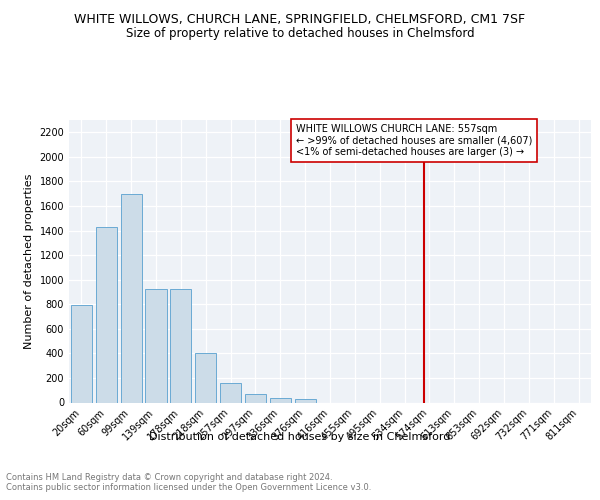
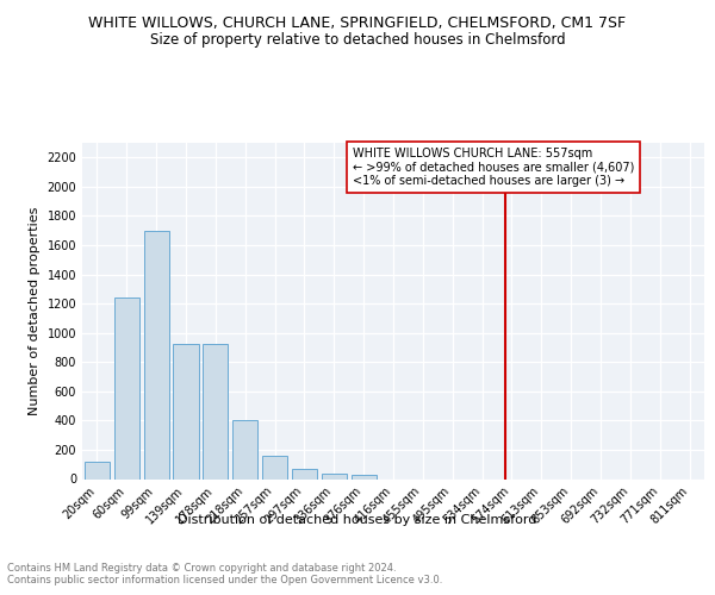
20sqm: 790 -> 120
60sqm: 1430 -> 1240
